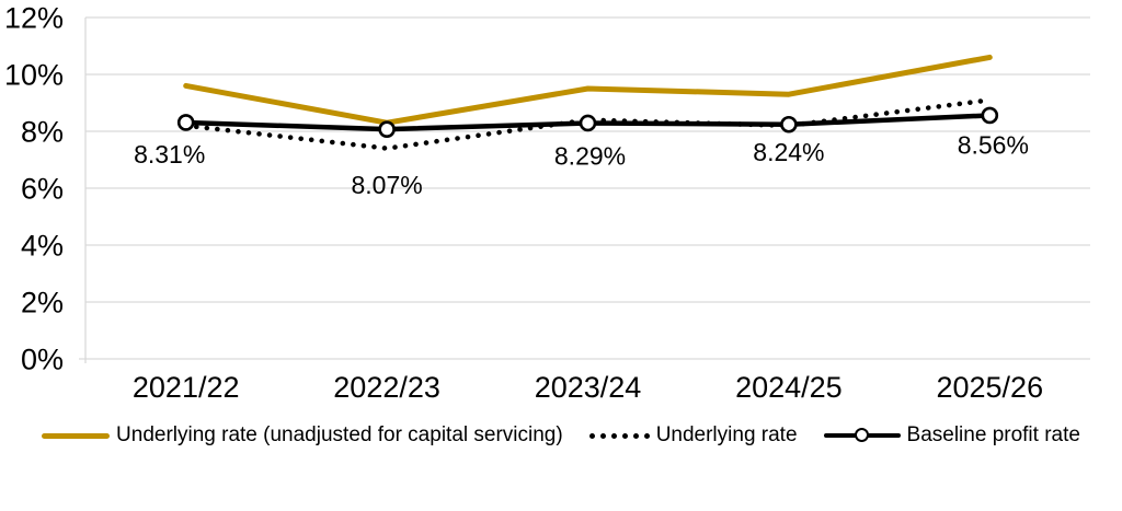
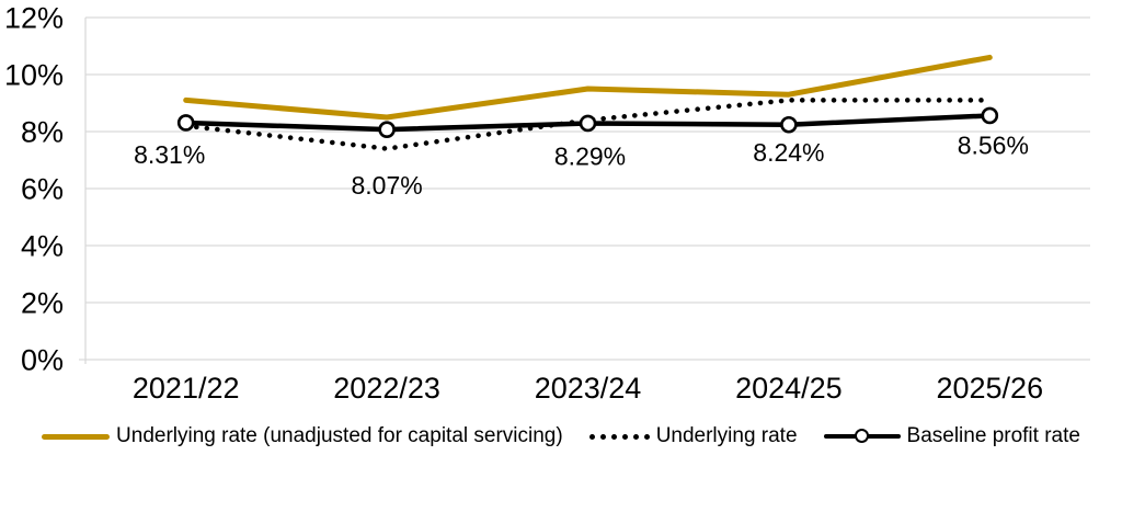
Underlying rate (unadjusted for capital servicing)/2021/22: 9.6% -> 9.1%
Underlying rate (unadjusted for capital servicing)/2022/23: 8.3% -> 8.5%
Underlying rate/2024/25: 8.2% -> 9.1%
